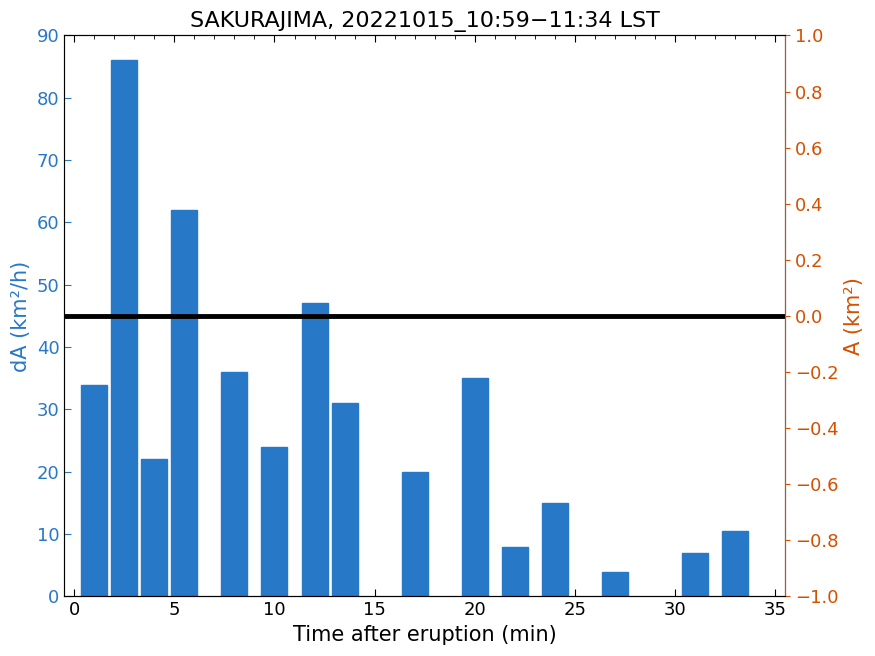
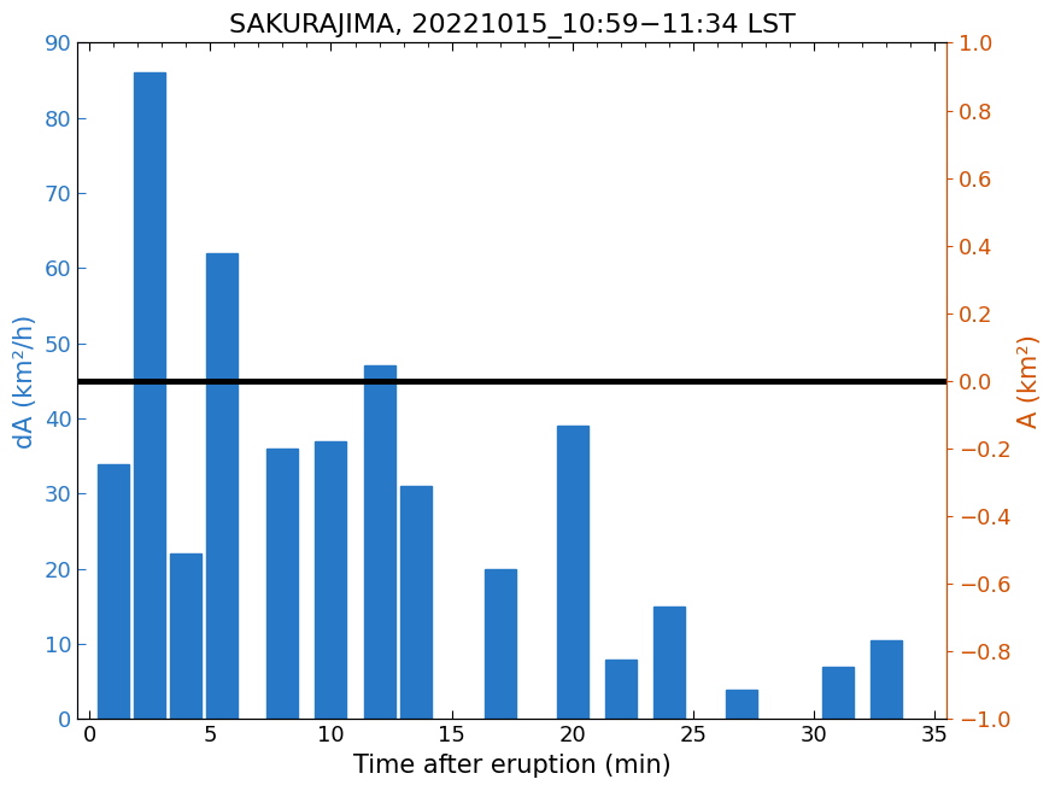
10: 24.0 -> 37.0
20: 35.0 -> 39.0
